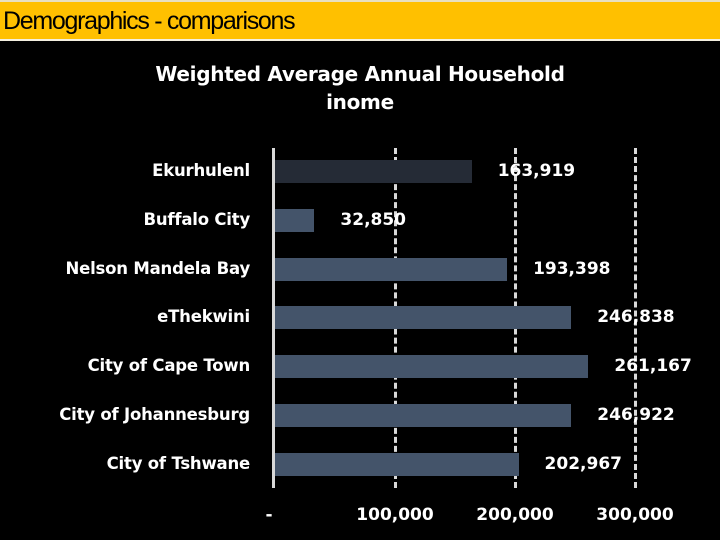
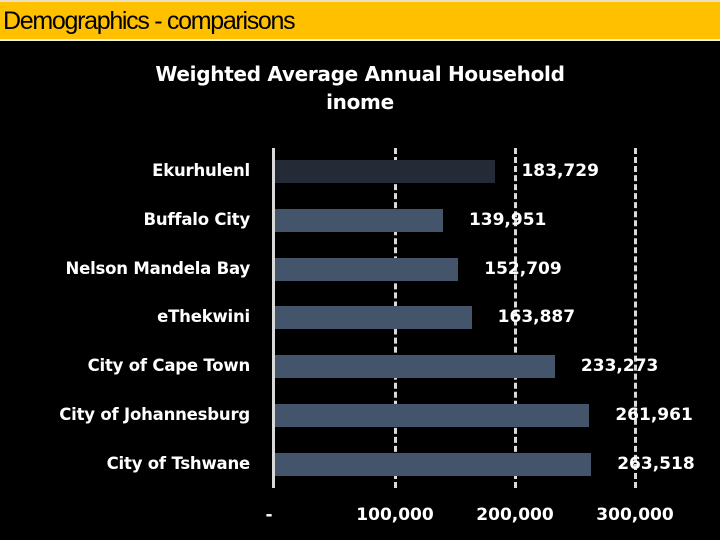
Ekurhulenl: 163,919 -> 183,729
Buffalo City: 32,850 -> 139,951
Nelson Mandela Bay: 193,398 -> 152,709
eThekwini: 246,838 -> 163,887
City of Cape Town: 261,167 -> 233,273
City of Johannesburg: 246,922 -> 261,961
City of Tshwane: 202,967 -> 263,518
